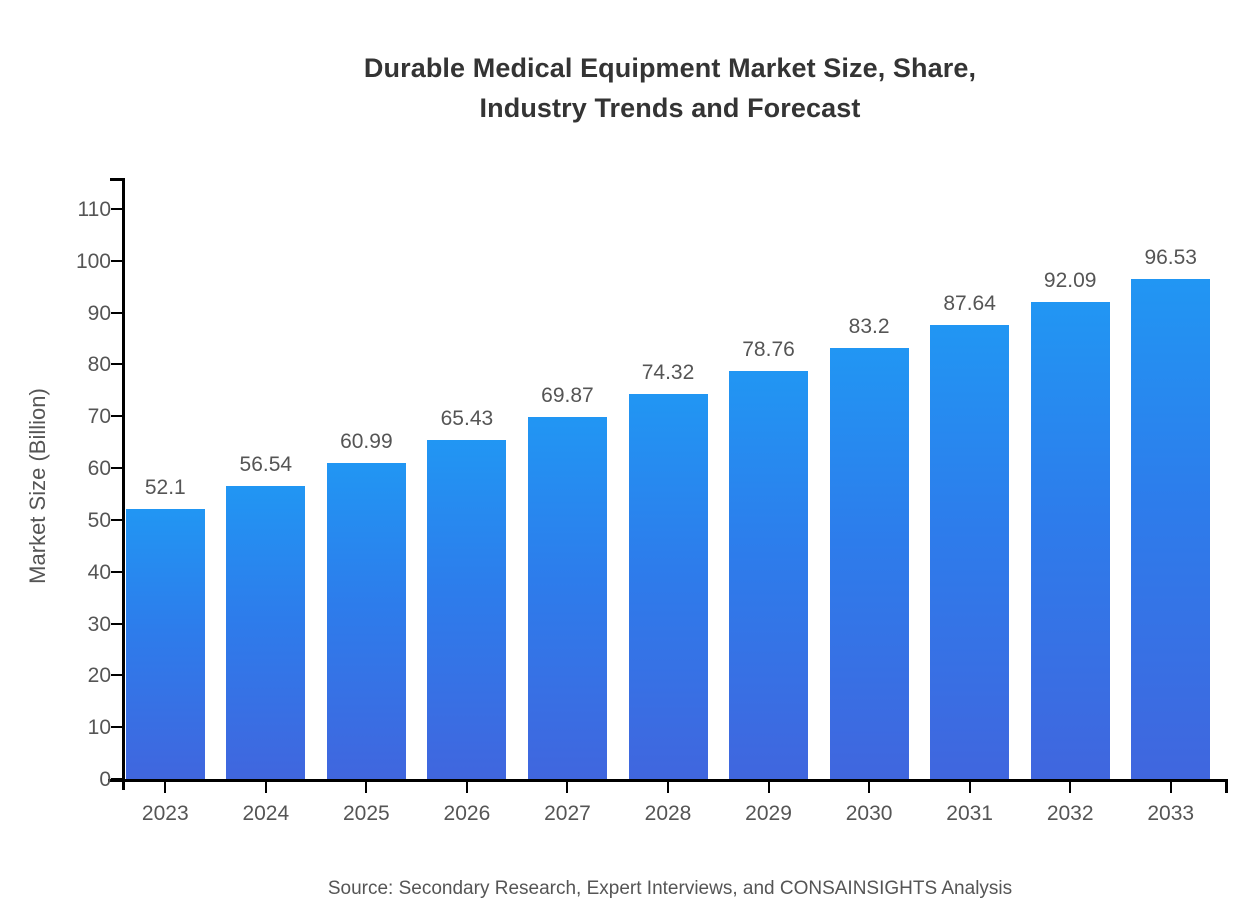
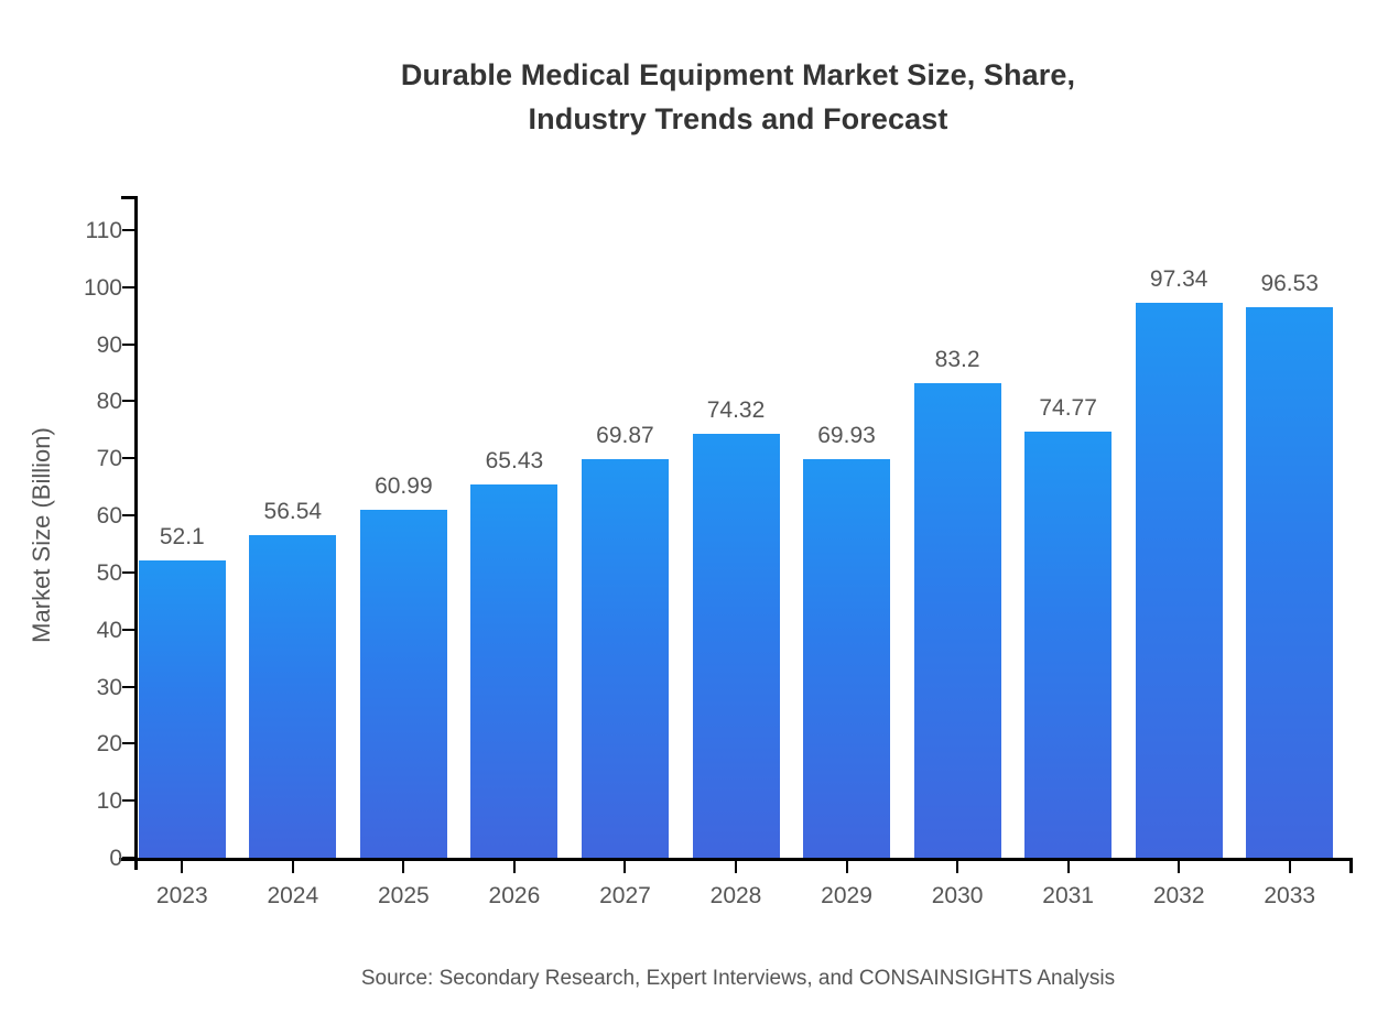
2029: 78.76 -> 69.93
2031: 87.64 -> 74.77
2032: 92.09 -> 97.34
